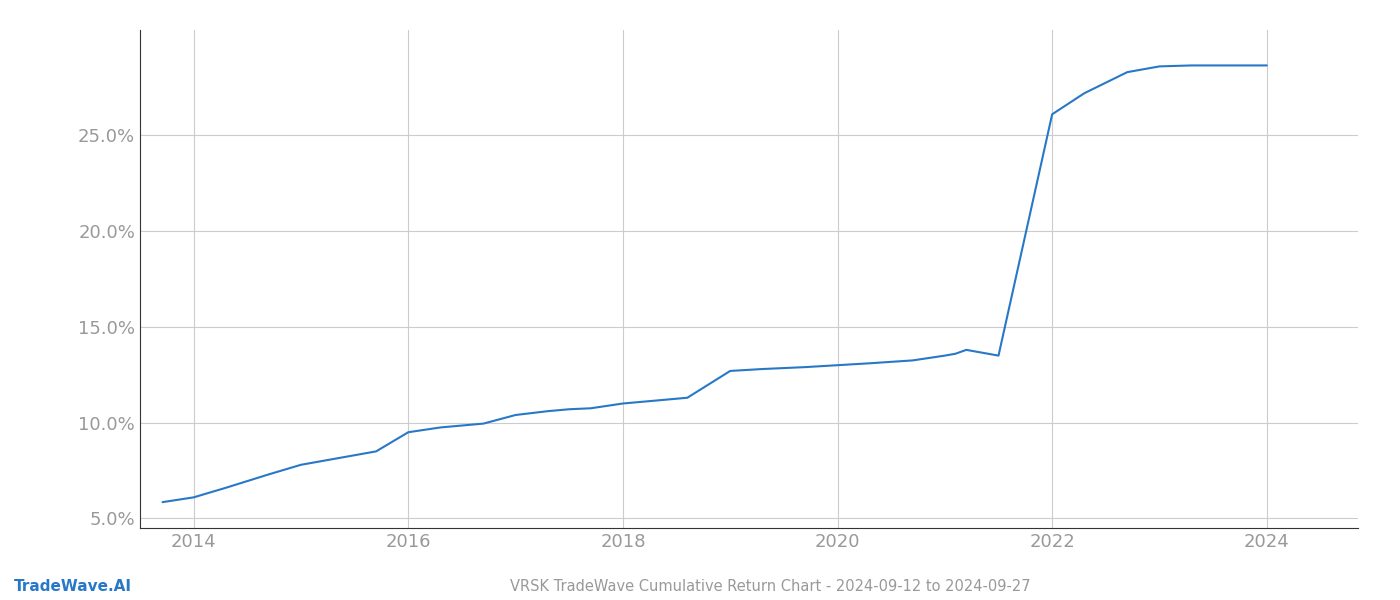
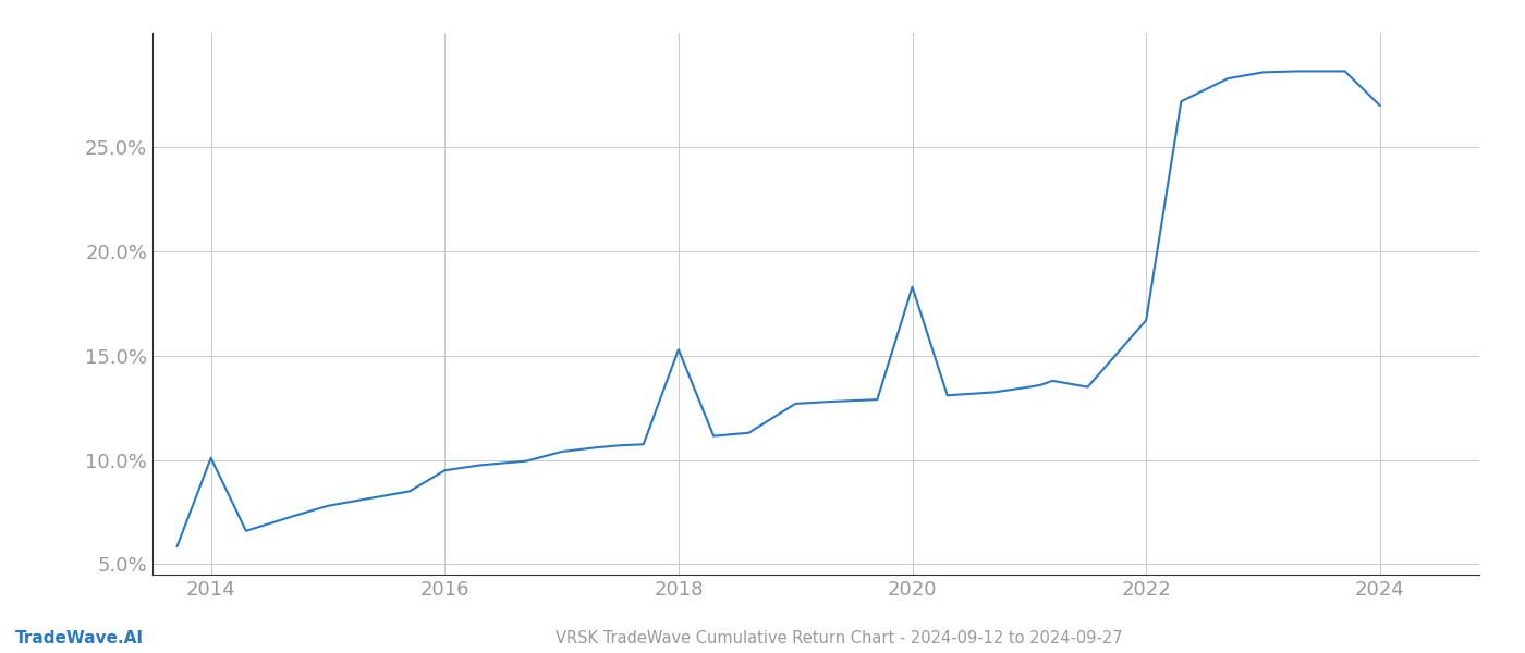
2014: 6.1% -> 10.1%
2018: 11.0% -> 15.3%
2020: 13.0% -> 18.3%
2022: 26.1% -> 16.7%
2024: 28.6% -> 27.0%
